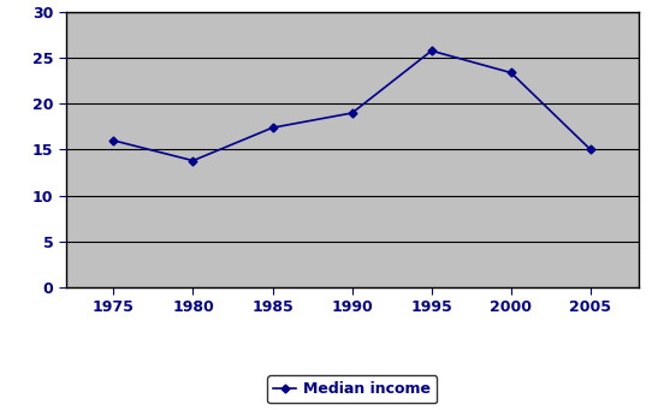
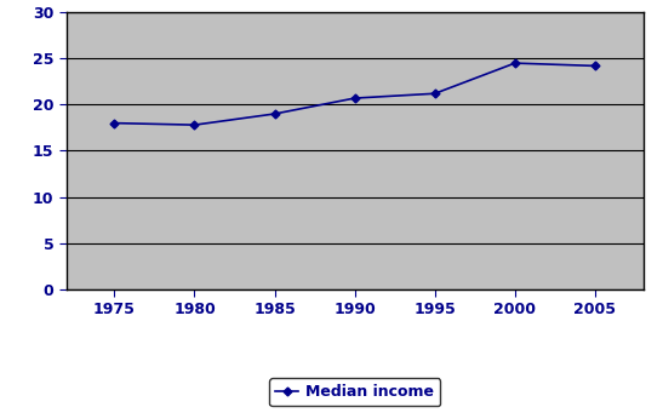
1975: 16.0 -> 18.0
1980: 13.8 -> 17.8
1985: 17.4 -> 19.0
1990: 19.0 -> 20.7
1995: 25.8 -> 21.2
2000: 23.4 -> 24.5
2005: 15.0 -> 24.2
